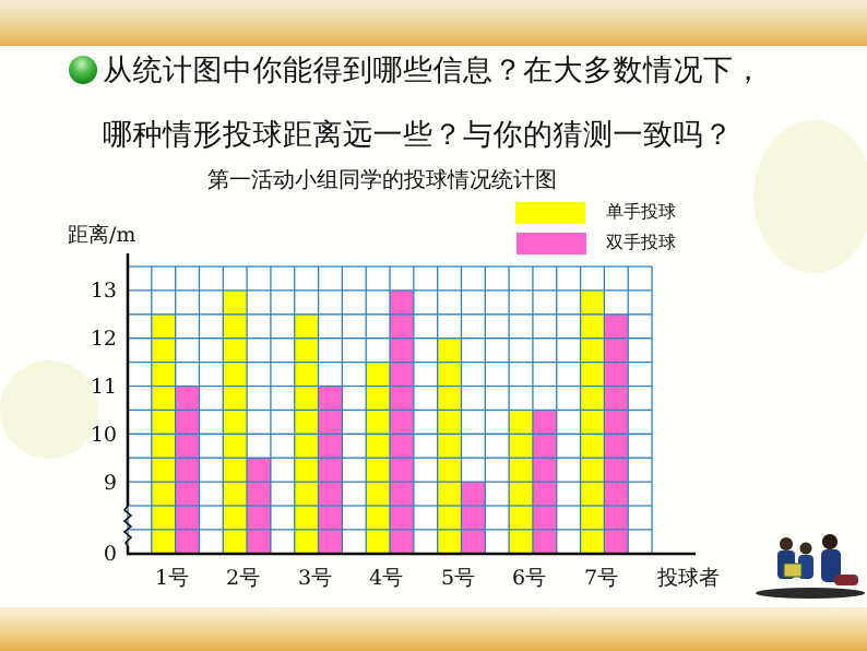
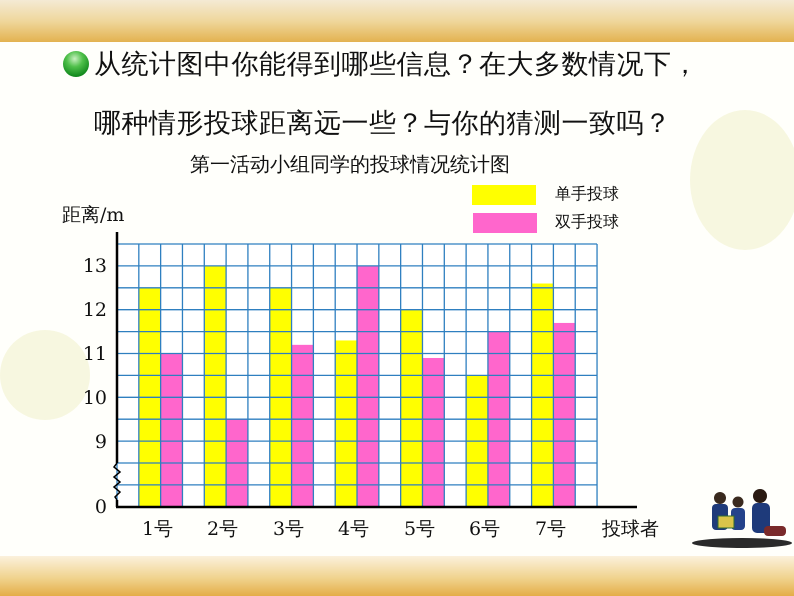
双手投球/3号: 11.0 -> 11.2
单手投球/4号: 11.5 -> 11.3
双手投球/5号: 9.0 -> 10.9
双手投球/6号: 10.5 -> 11.5
单手投球/7号: 13.0 -> 12.6
双手投球/7号: 12.5 -> 11.7
